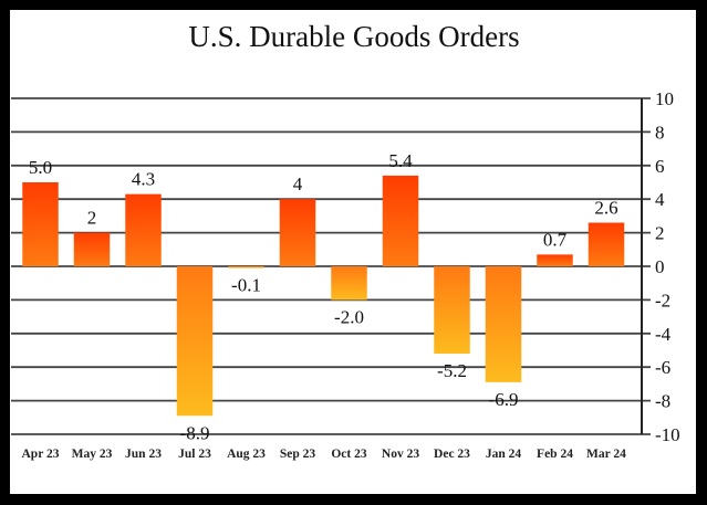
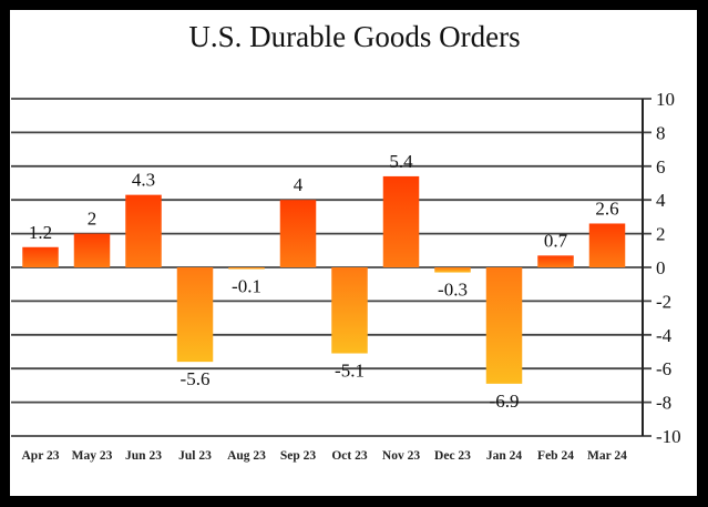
Apr 23: 5.0 -> 1.2
Jul 23: -8.9 -> -5.6
Oct 23: -2.0 -> -5.1
Dec 23: -5.2 -> -0.3
